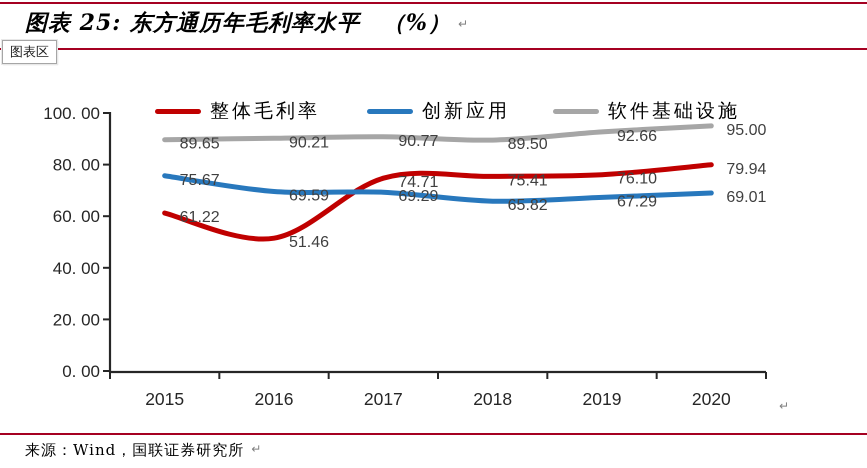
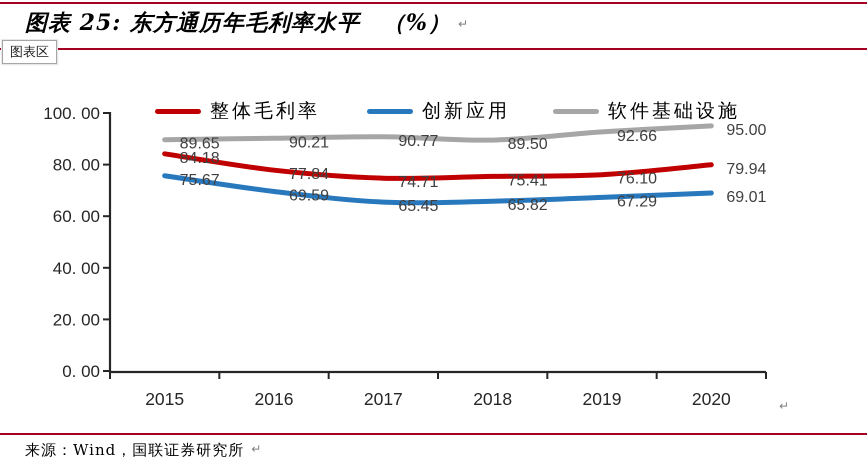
整体毛利率/2015: 61.22 -> 84.18
整体毛利率/2016: 51.46 -> 77.84
创新应用/2017: 69.29 -> 65.45
